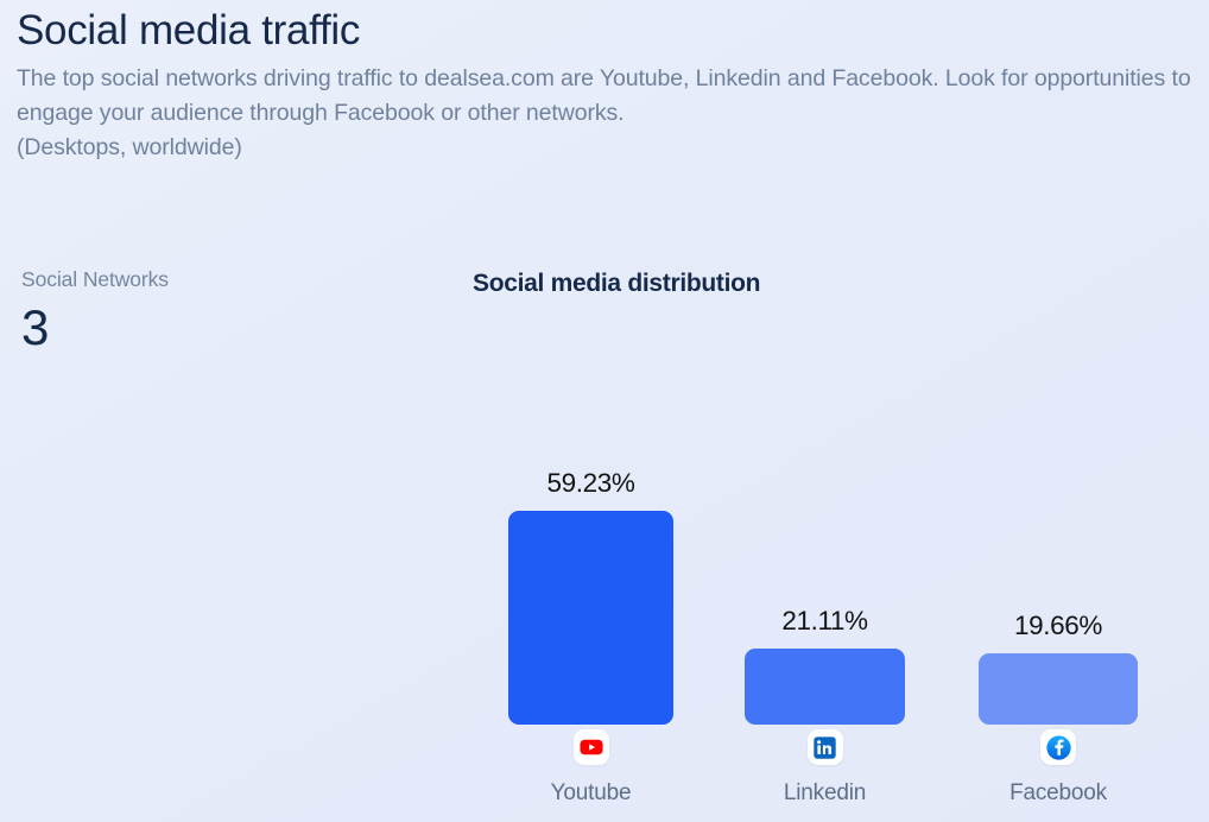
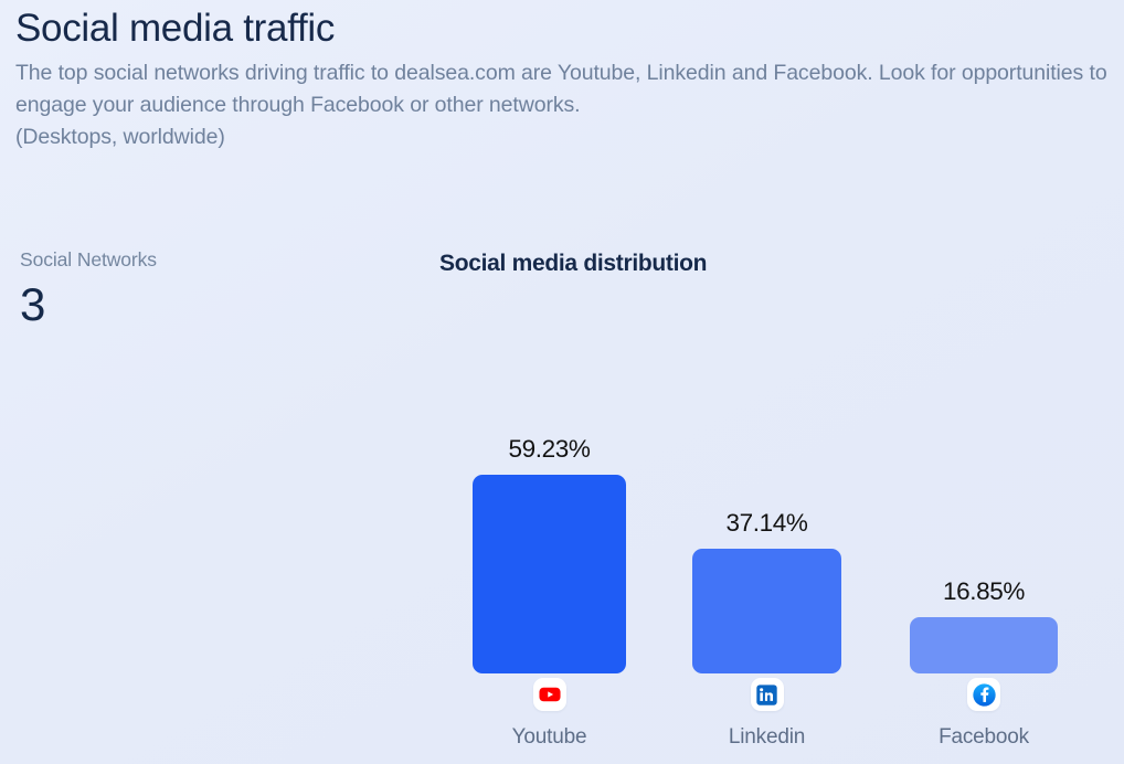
Linkedin: 21.11% -> 37.14%
Facebook: 19.66% -> 16.85%
